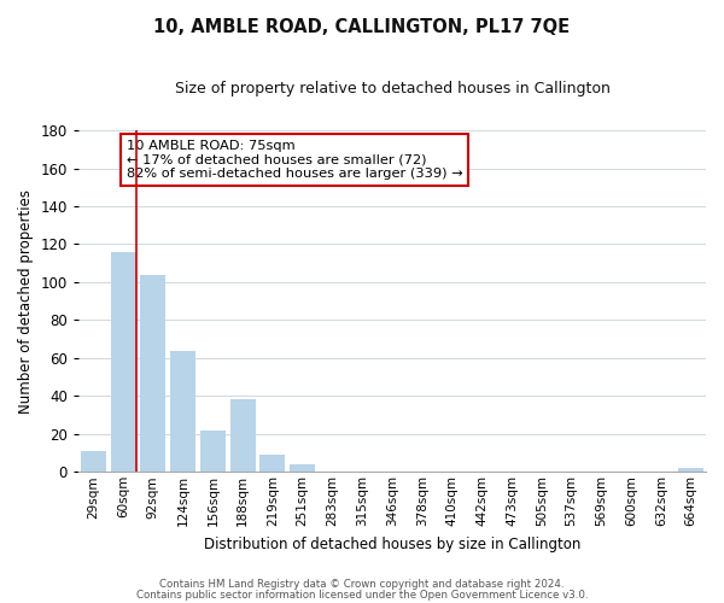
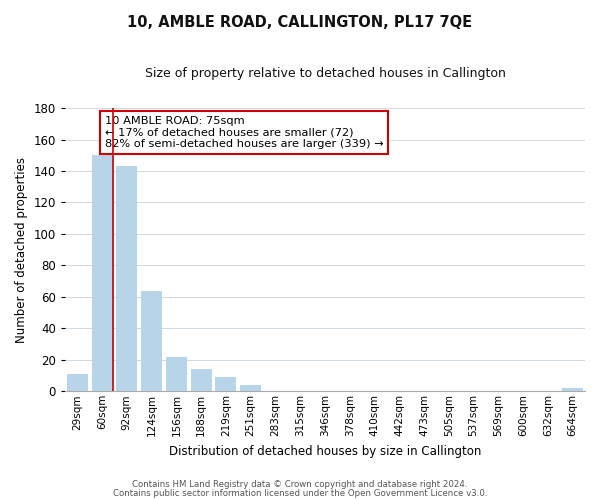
60sqm: 116 -> 150
92sqm: 104 -> 143
188sqm: 38 -> 14
